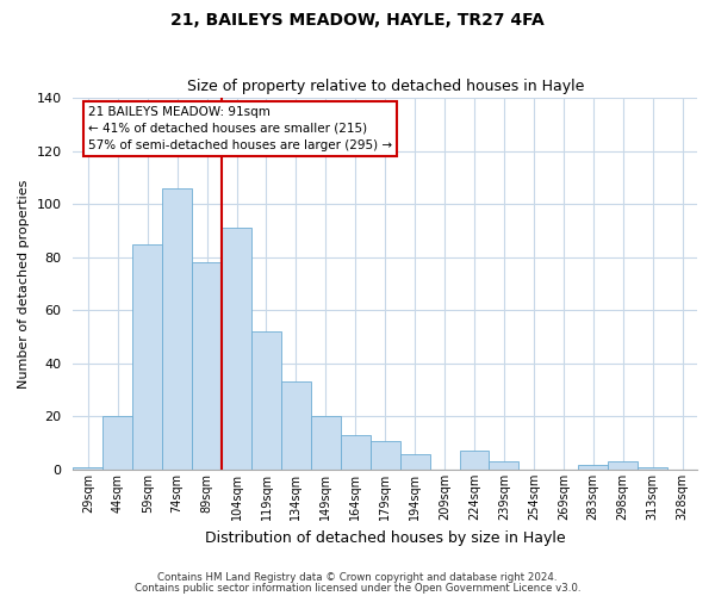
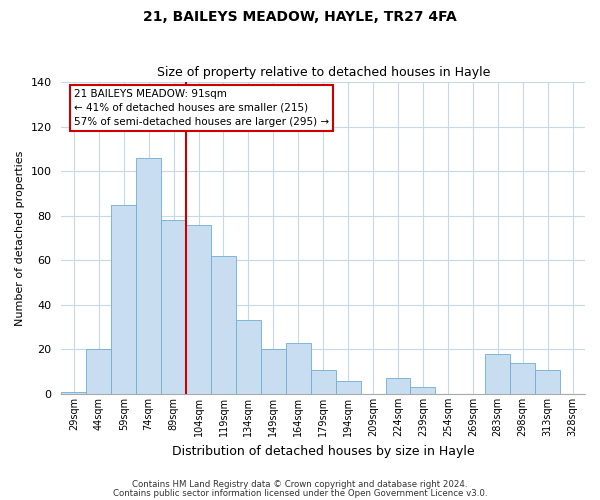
104sqm: 91 -> 76
119sqm: 52 -> 62
164sqm: 13 -> 23
283sqm: 2 -> 18
298sqm: 3 -> 14
313sqm: 1 -> 11
